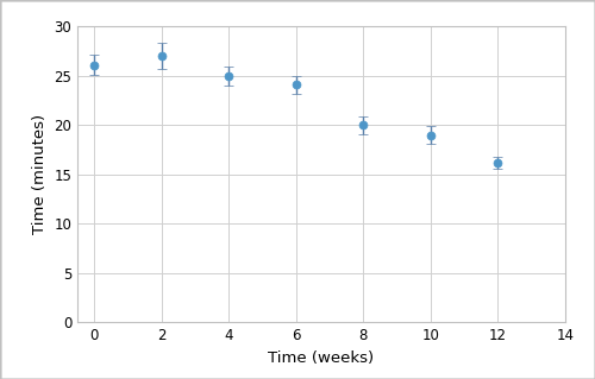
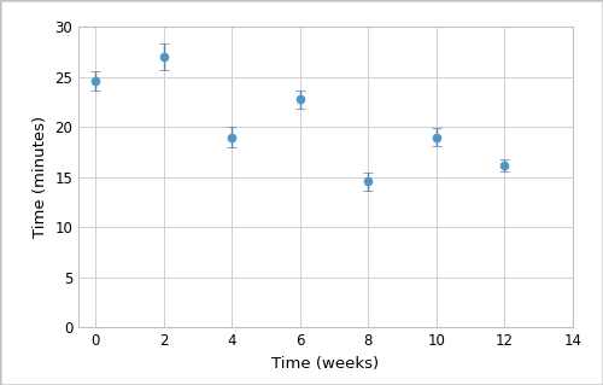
0: 26.1 -> 24.6
4: 25.0 -> 19.0
6: 24.1 -> 22.8
8: 20.0 -> 14.6
